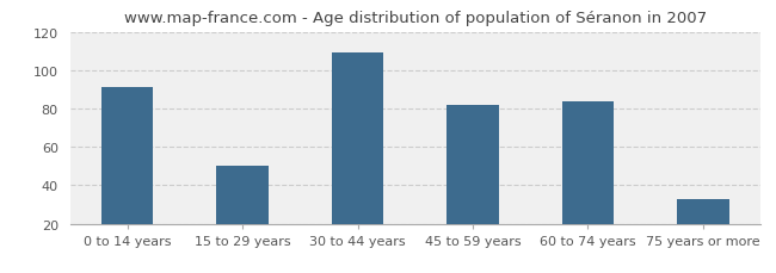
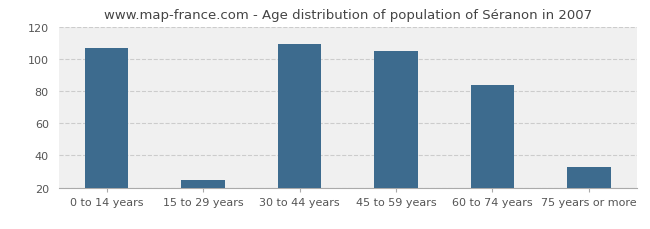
0 to 14 years: 91 -> 107
15 to 29 years: 50 -> 25
45 to 59 years: 82 -> 105
